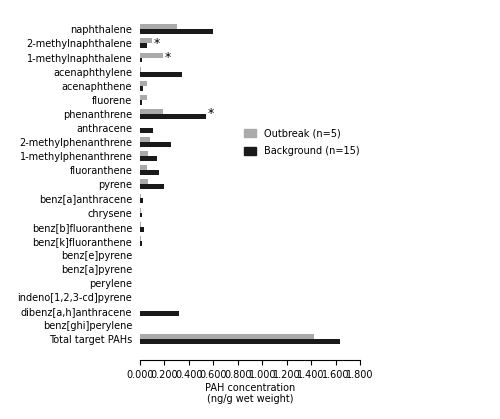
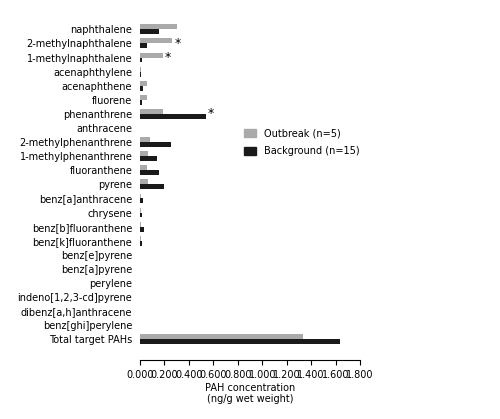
Background (n=15)/naphthalene: 0.60 -> 0.15
Outbreak (n=5)/2-methylnaphthalene: 0.10 -> 0.27
Background (n=15)/acenaphthylene: 0.34 -> 0.01
Background (n=15)/anthracene: 0.11 -> 0.00
Background (n=15)/dibenz[a,h]anthracene: 0.32 -> 0.00
Outbreak (n=5)/Total target PAHs: 1.42 -> 1.33
